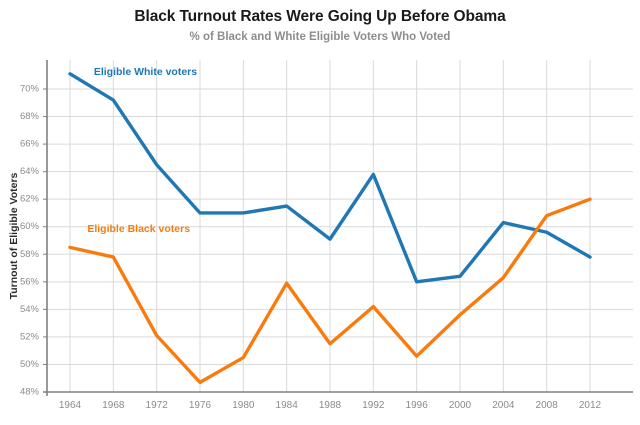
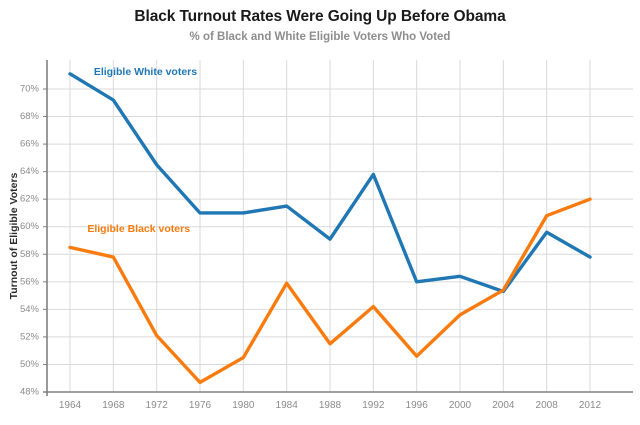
Eligible White voters/2004: 60.3% -> 55.3%
Eligible Black voters/2004: 56.3% -> 55.4%
